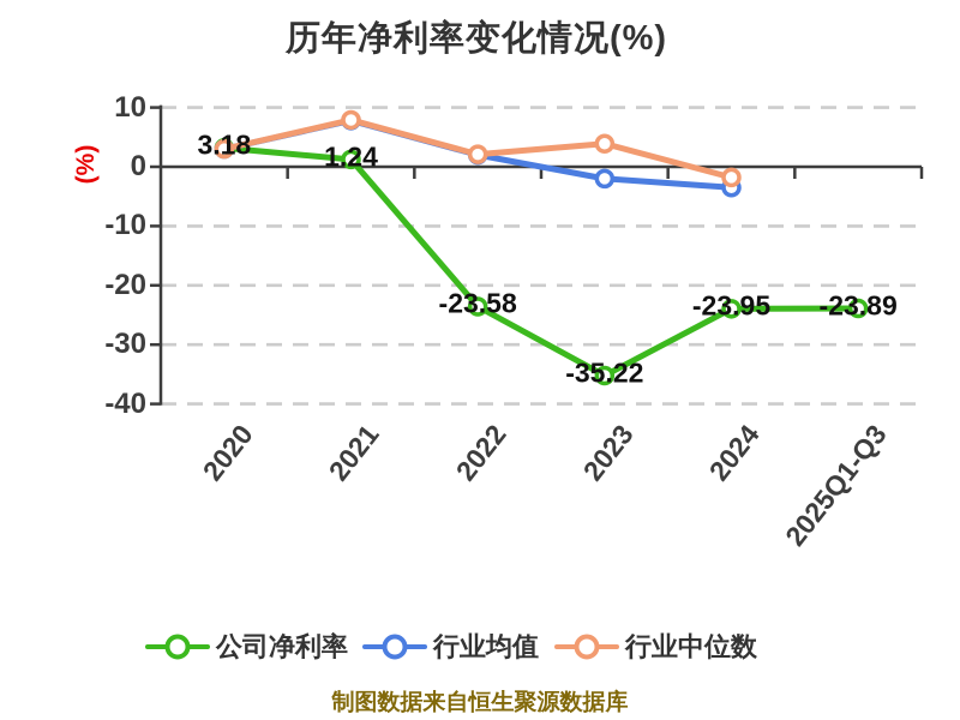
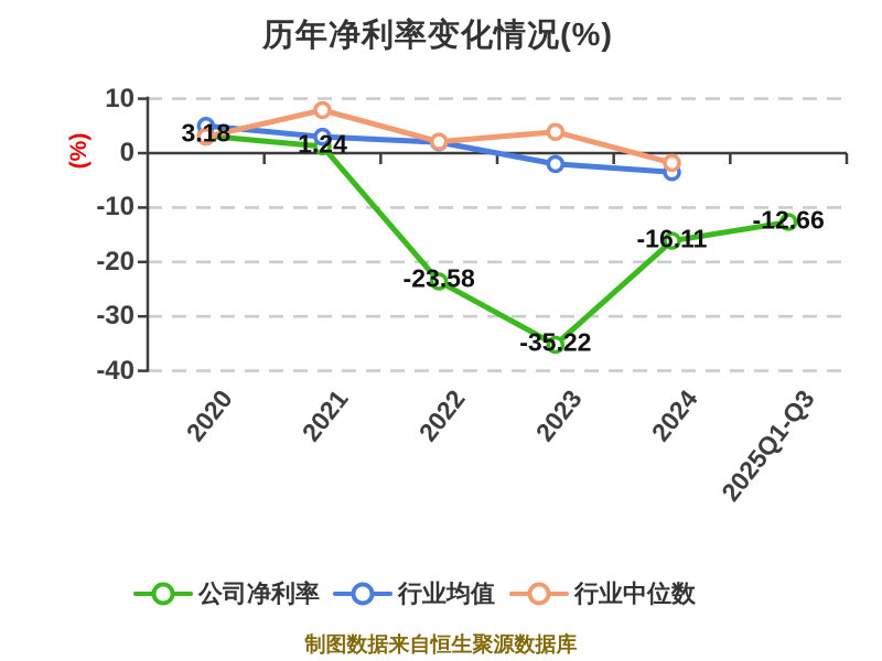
行业均值/2020: 3 -> 5
行业均值/2021: 8 -> 3
公司净利率/2024: -23.95 -> -16.11
公司净利率/2025Q1-Q3: -23.89 -> -12.66
